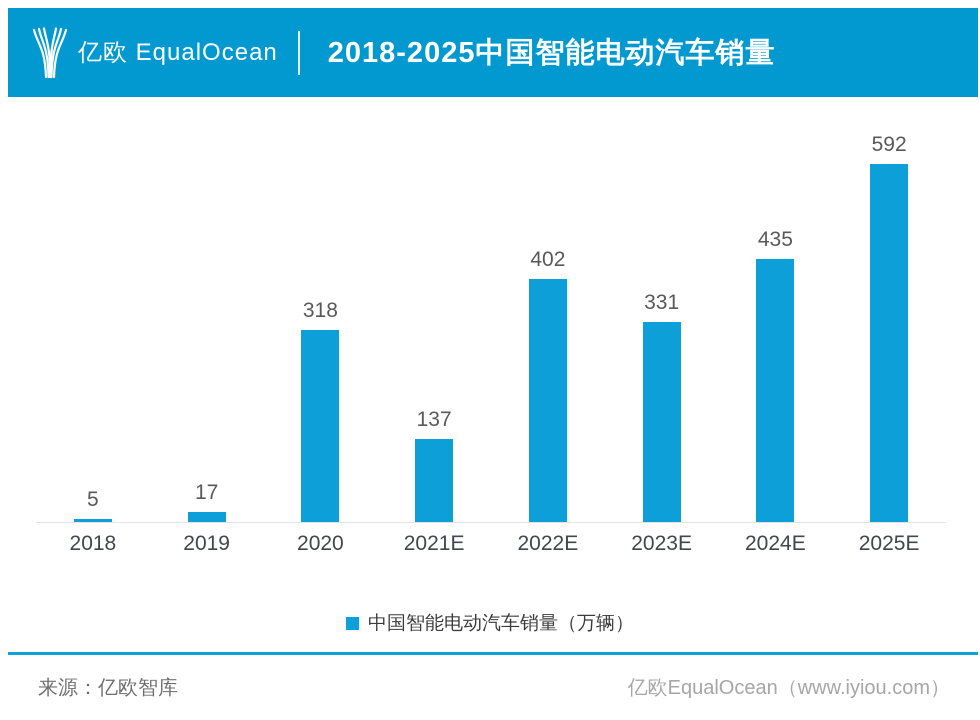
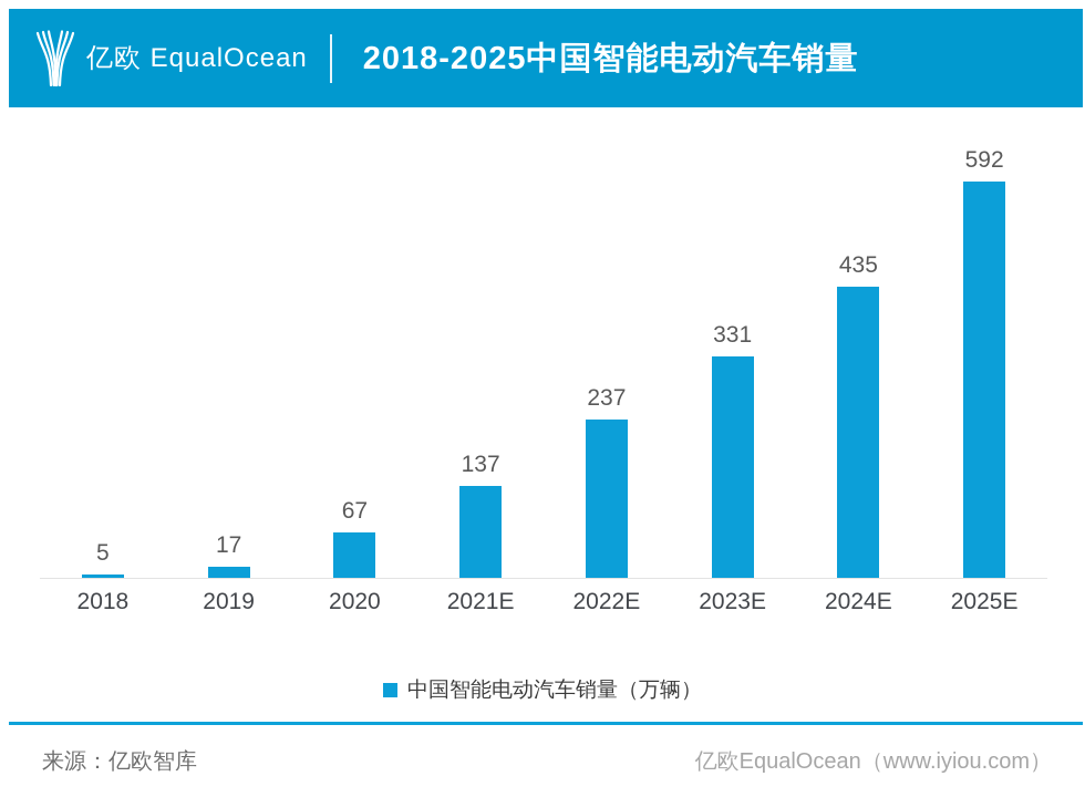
2020: 318 -> 67
2022E: 402 -> 237
